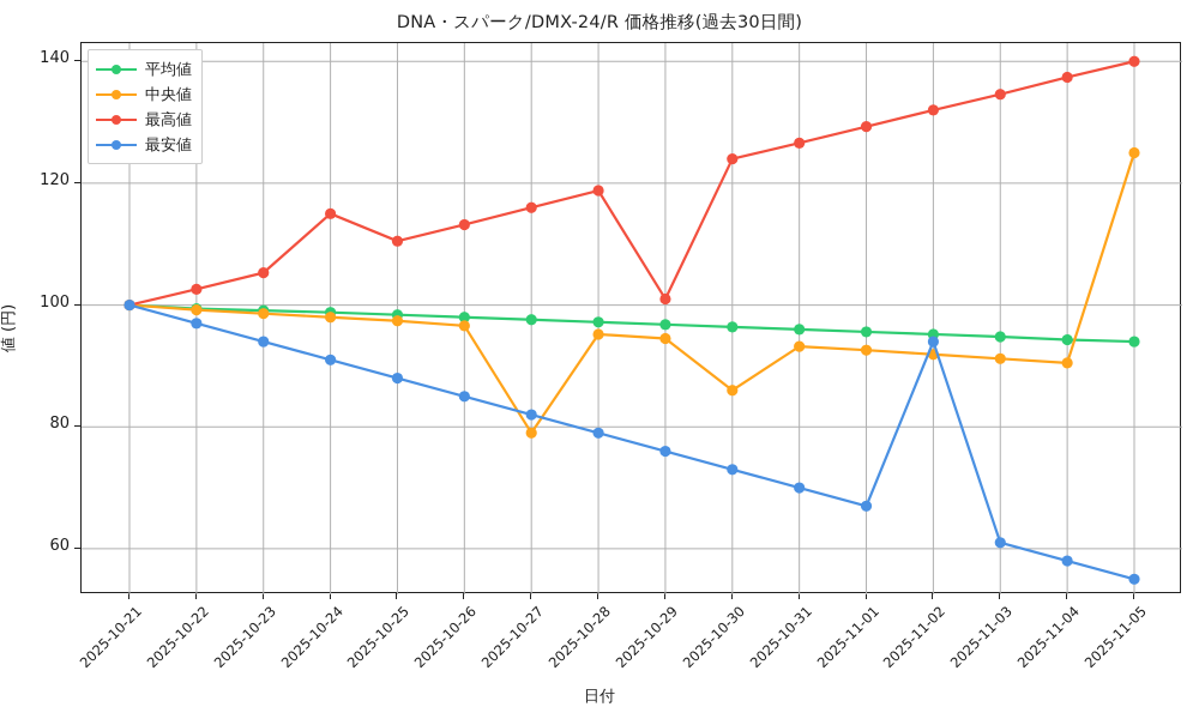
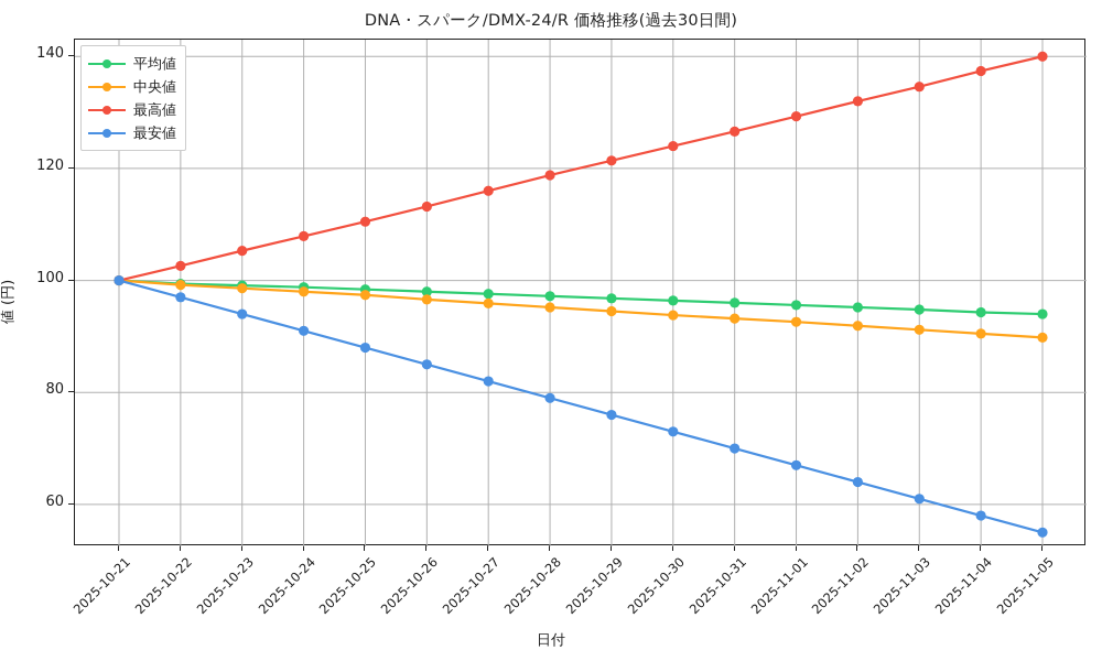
最高値/2025-10-24: 115 -> 108
中央値/2025-10-27: 79 -> 96
最高値/2025-10-29: 101 -> 121
中央値/2025-10-30: 86 -> 94
最安値/2025-11-02: 94 -> 64
中央値/2025-11-05: 125 -> 90
